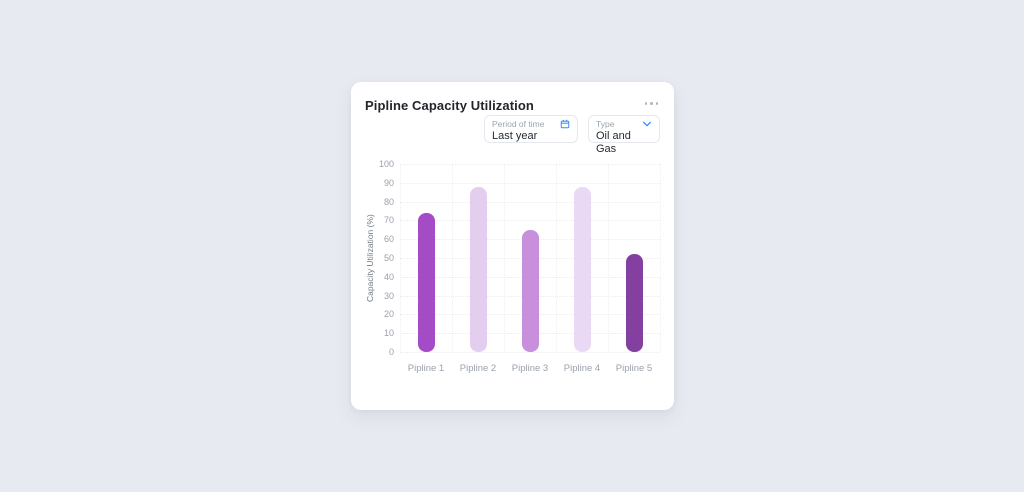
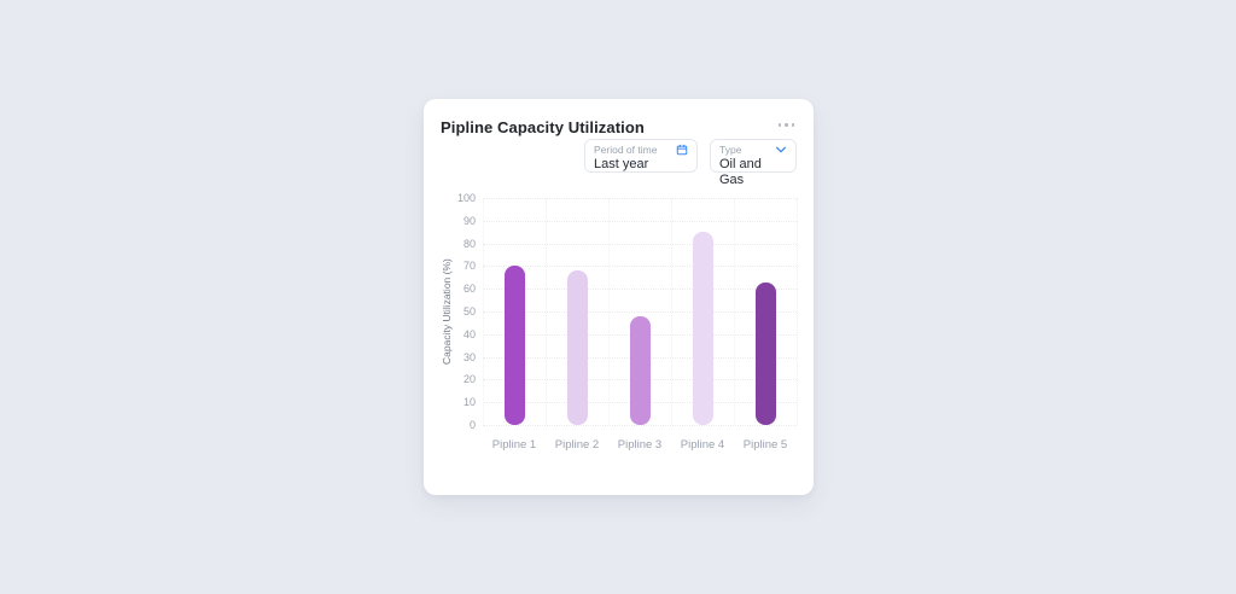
Pipline 1: 74 -> 70
Pipline 2: 88 -> 68
Pipline 3: 65 -> 48
Pipline 4: 88 -> 85
Pipline 5: 52 -> 63
